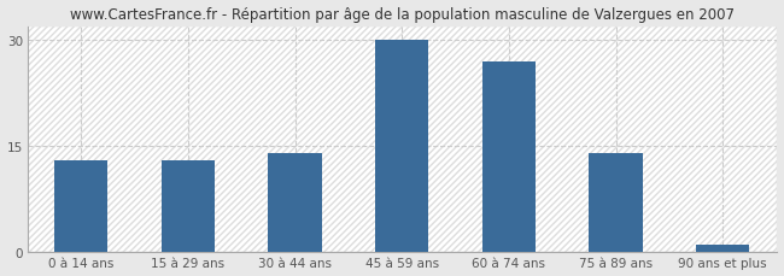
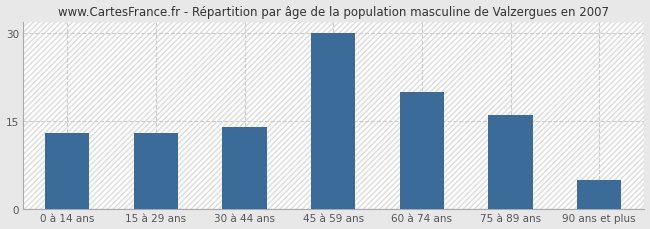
60 à 74 ans: 27 -> 20
75 à 89 ans: 14 -> 16
90 ans et plus: 1 -> 5
